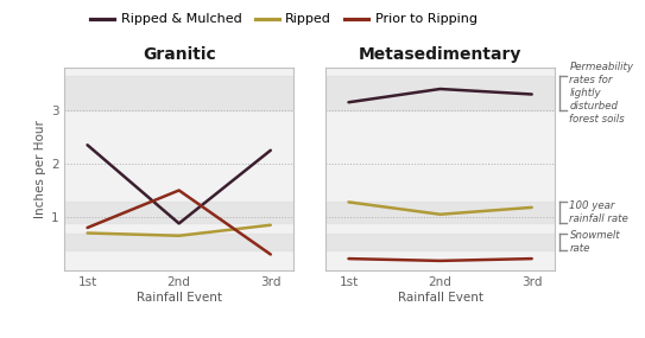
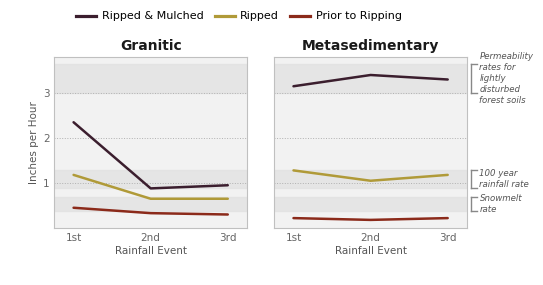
Granitic/Ripped/1st: 0.70 -> 1.18
Granitic/Prior to Ripping/1st: 0.80 -> 0.45
Granitic/Prior to Ripping/2nd: 1.50 -> 0.33
Granitic/Ripped & Mulched/3rd: 2.25 -> 0.95
Granitic/Ripped/3rd: 0.85 -> 0.65
